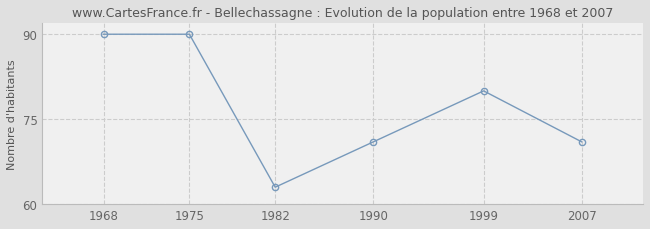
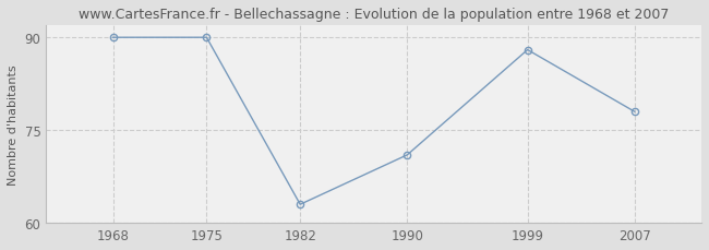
1999: 80 -> 88
2007: 71 -> 78
